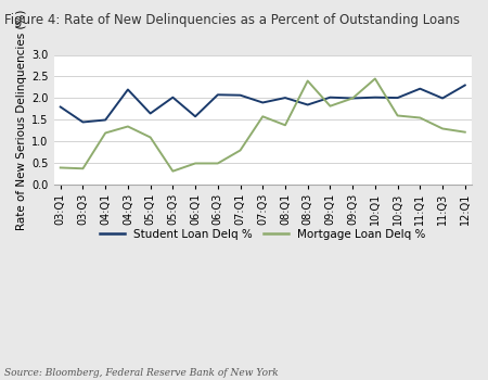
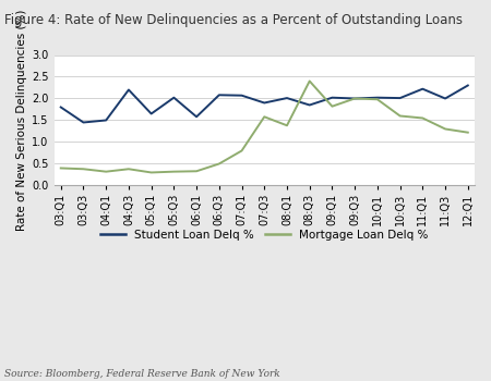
Mortgage Loan Delq %/04:Q1: 1.20 -> 0.32
Mortgage Loan Delq %/04:Q3: 1.35 -> 0.38
Mortgage Loan Delq %/05:Q1: 1.10 -> 0.30
Mortgage Loan Delq %/06:Q1: 0.50 -> 0.33
Mortgage Loan Delq %/10:Q1: 2.45 -> 1.98
